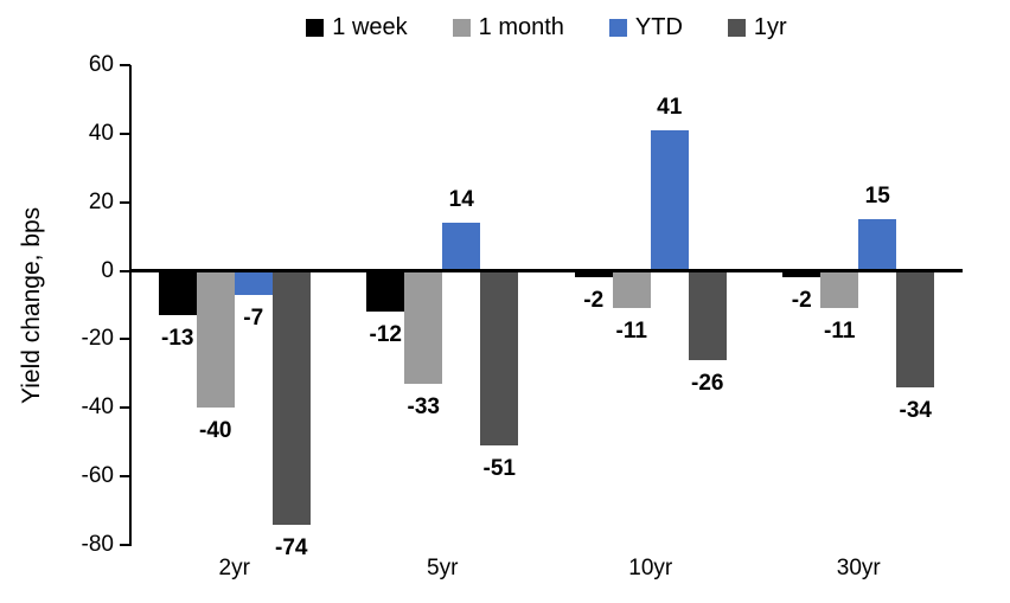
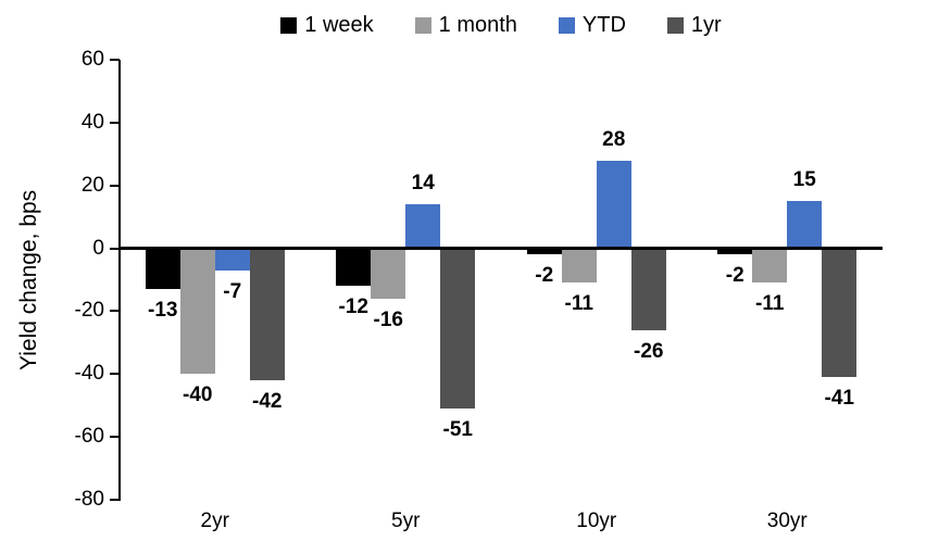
1yr/2yr: -74 -> -42
1 month/5yr: -33 -> -16
YTD/10yr: 41 -> 28
1yr/30yr: -34 -> -41
